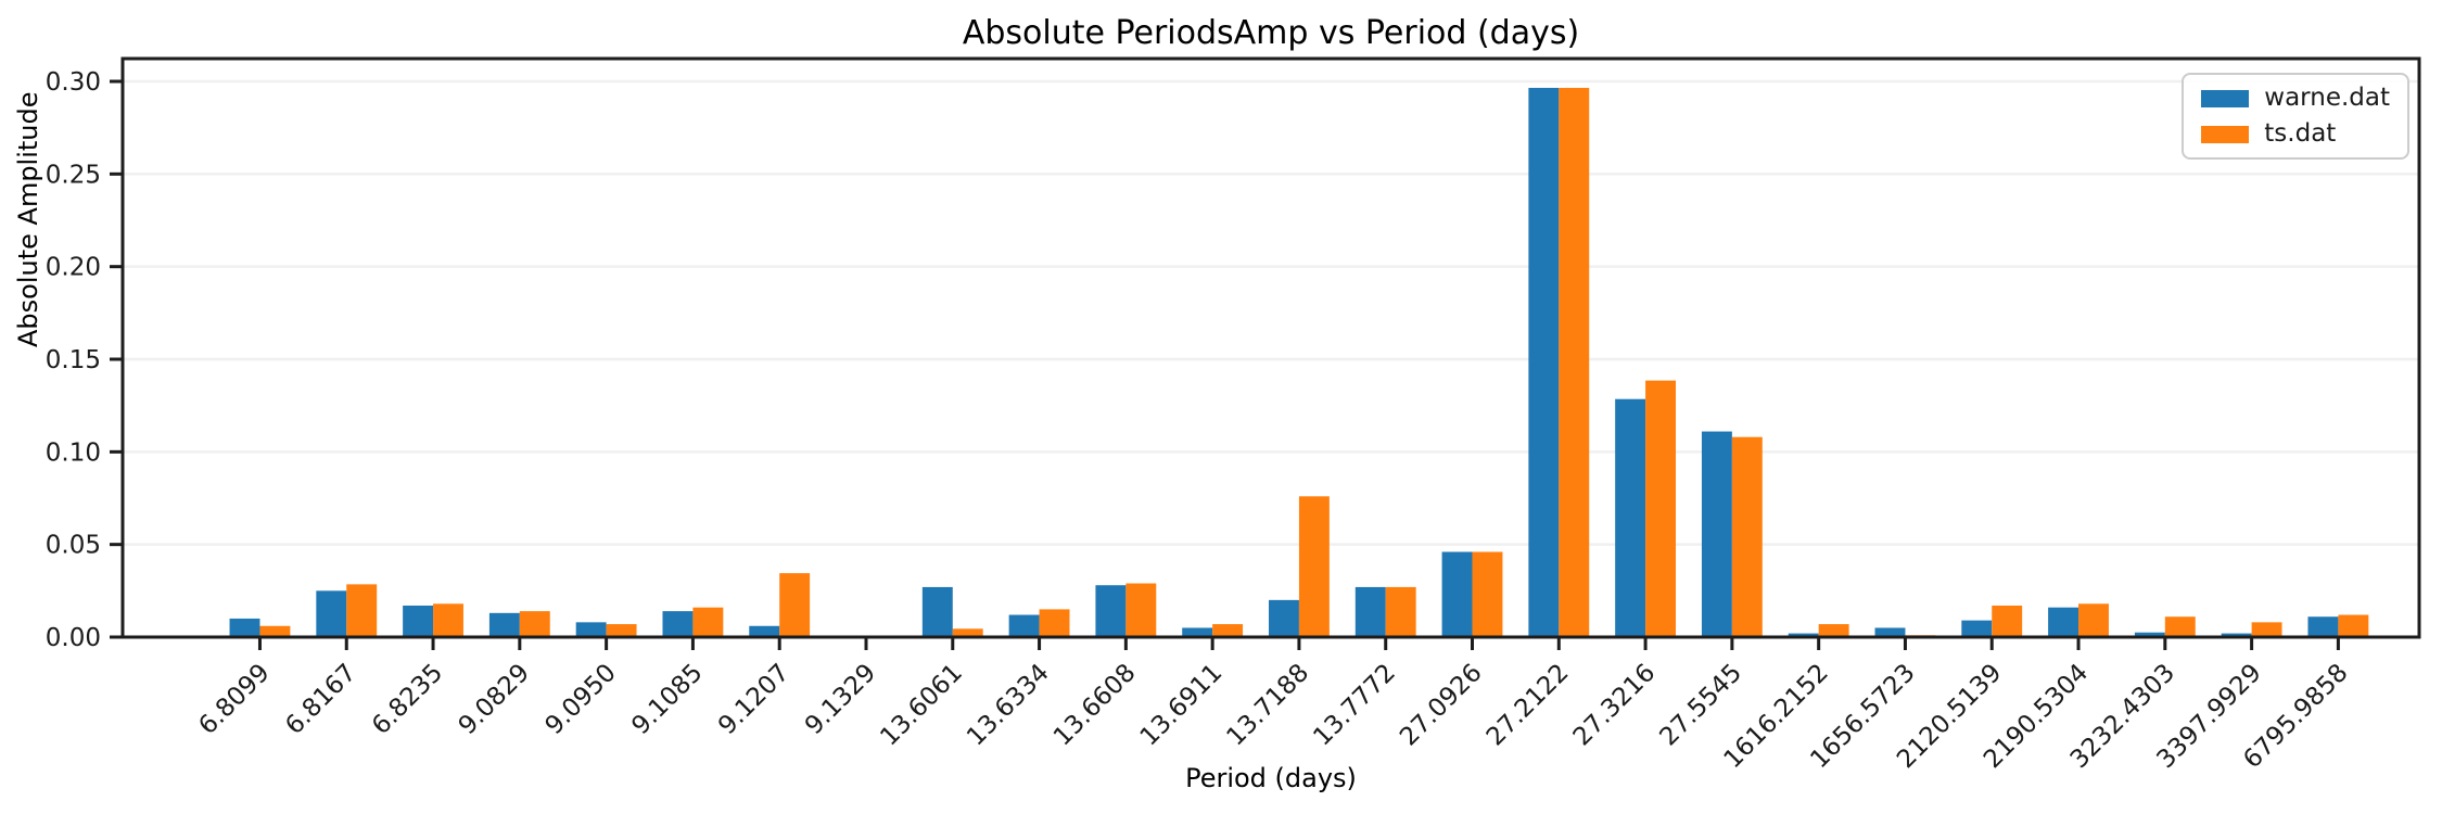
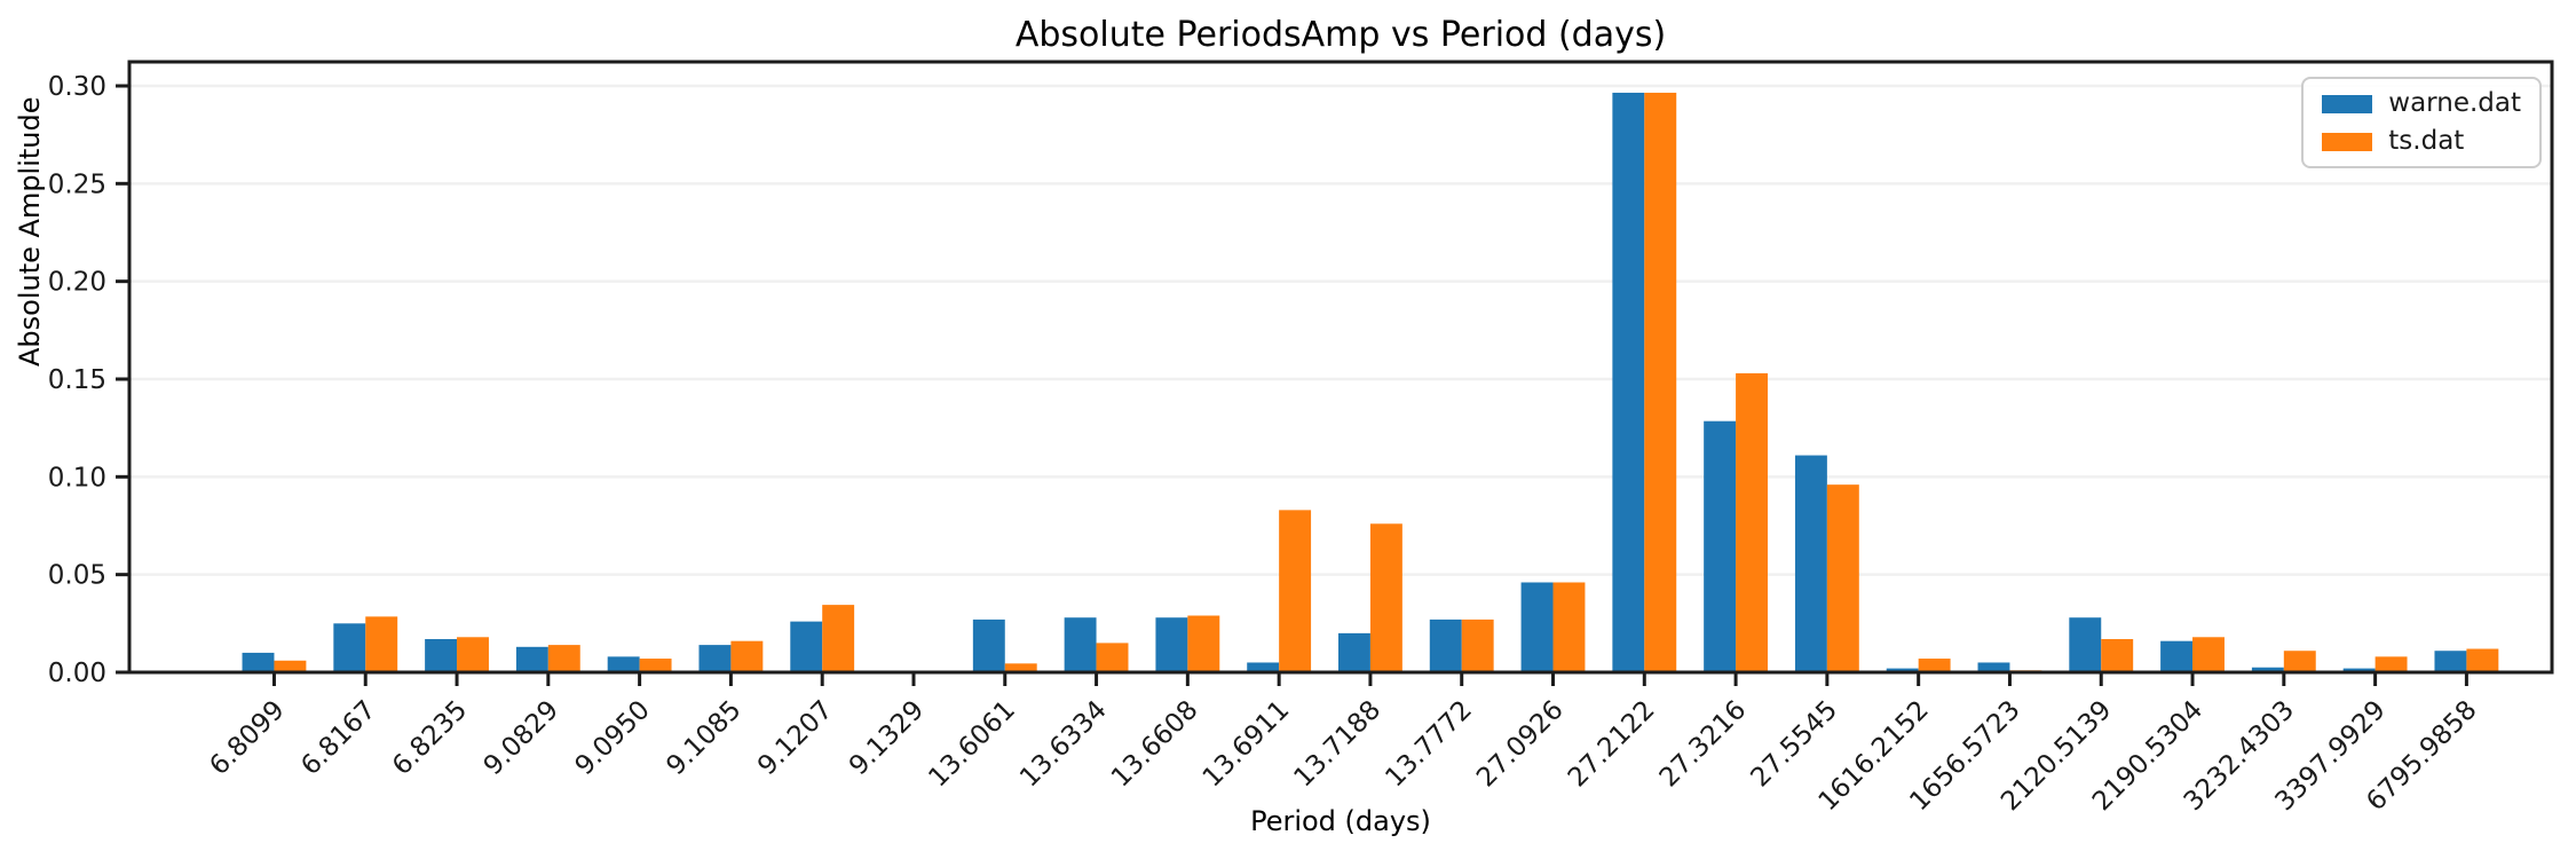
warne.dat/9.1207: 0.006 -> 0.026
warne.dat/13.6334: 0.012 -> 0.028
ts.dat/13.6911: 0.007 -> 0.083
ts.dat/27.3216: 0.139 -> 0.153
ts.dat/27.5545: 0.108 -> 0.096
warne.dat/2120.5139: 0.009 -> 0.028
